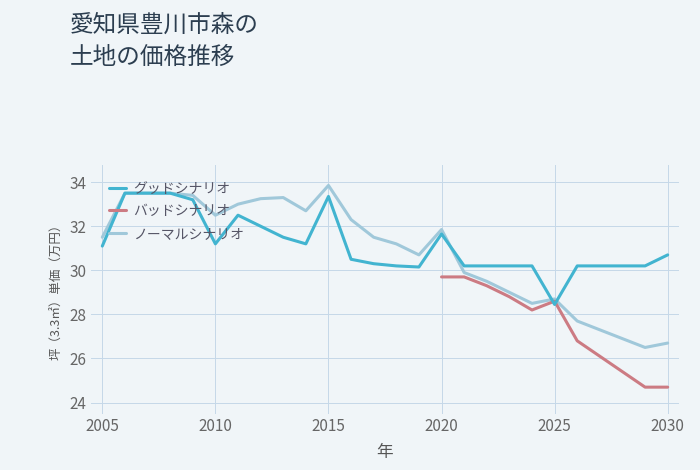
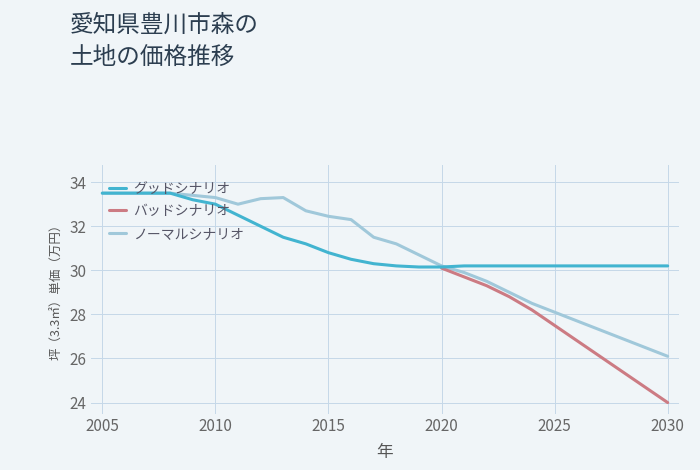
グッドシナリオ/2005: 31.10 -> 33.50
ノーマルシナリオ/2005: 31.50 -> 33.50
グッドシナリオ/2010: 31.20 -> 33.00
ノーマルシナリオ/2010: 32.50 -> 33.30
グッドシナリオ/2015: 33.35 -> 30.80
ノーマルシナリオ/2015: 33.85 -> 32.45
グッドシナリオ/2020: 31.65 -> 30.15
バッドシナリオ/2020: 29.7 -> 30.1
ノーマルシナリオ/2020: 31.85 -> 30.20
グッドシナリオ/2025: 28.45 -> 30.20
バッドシナリオ/2025: 28.6 -> 27.5
ノーマルシナリオ/2025: 28.70 -> 28.10
グッドシナリオ/2030: 30.70 -> 30.20
バッドシナリオ/2030: 24.7 -> 24.0
ノーマルシナリオ/2030: 26.70 -> 26.10
